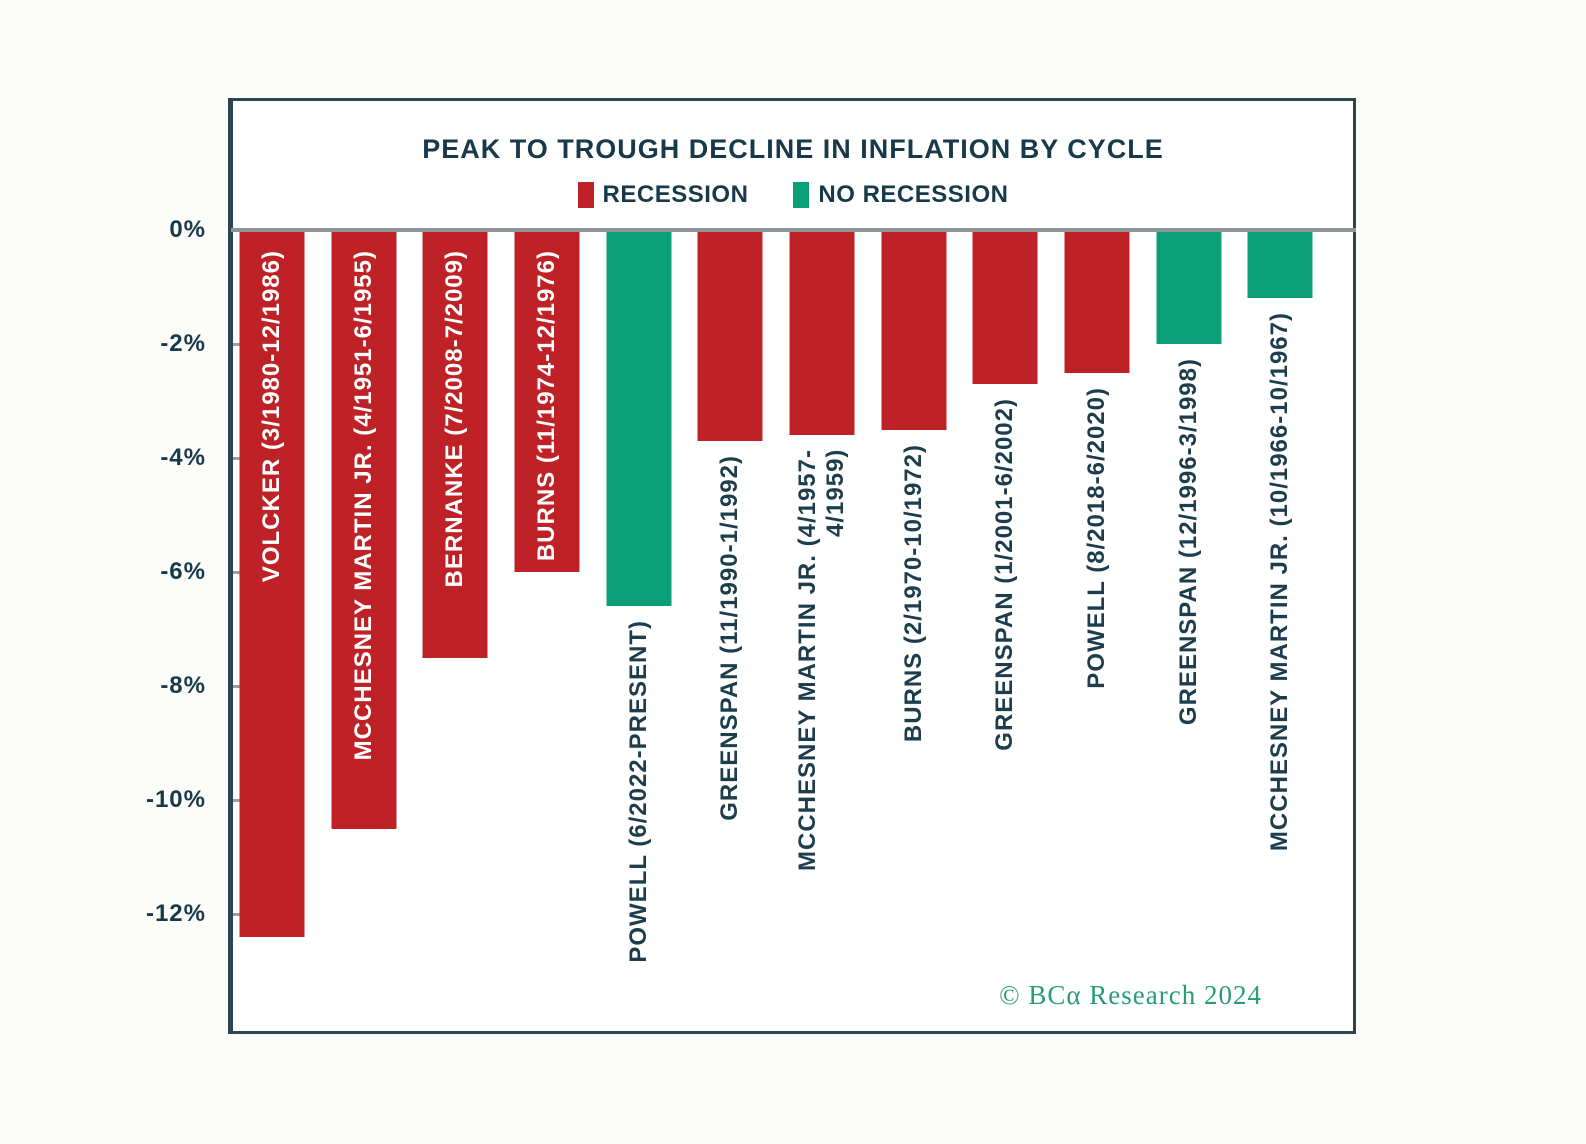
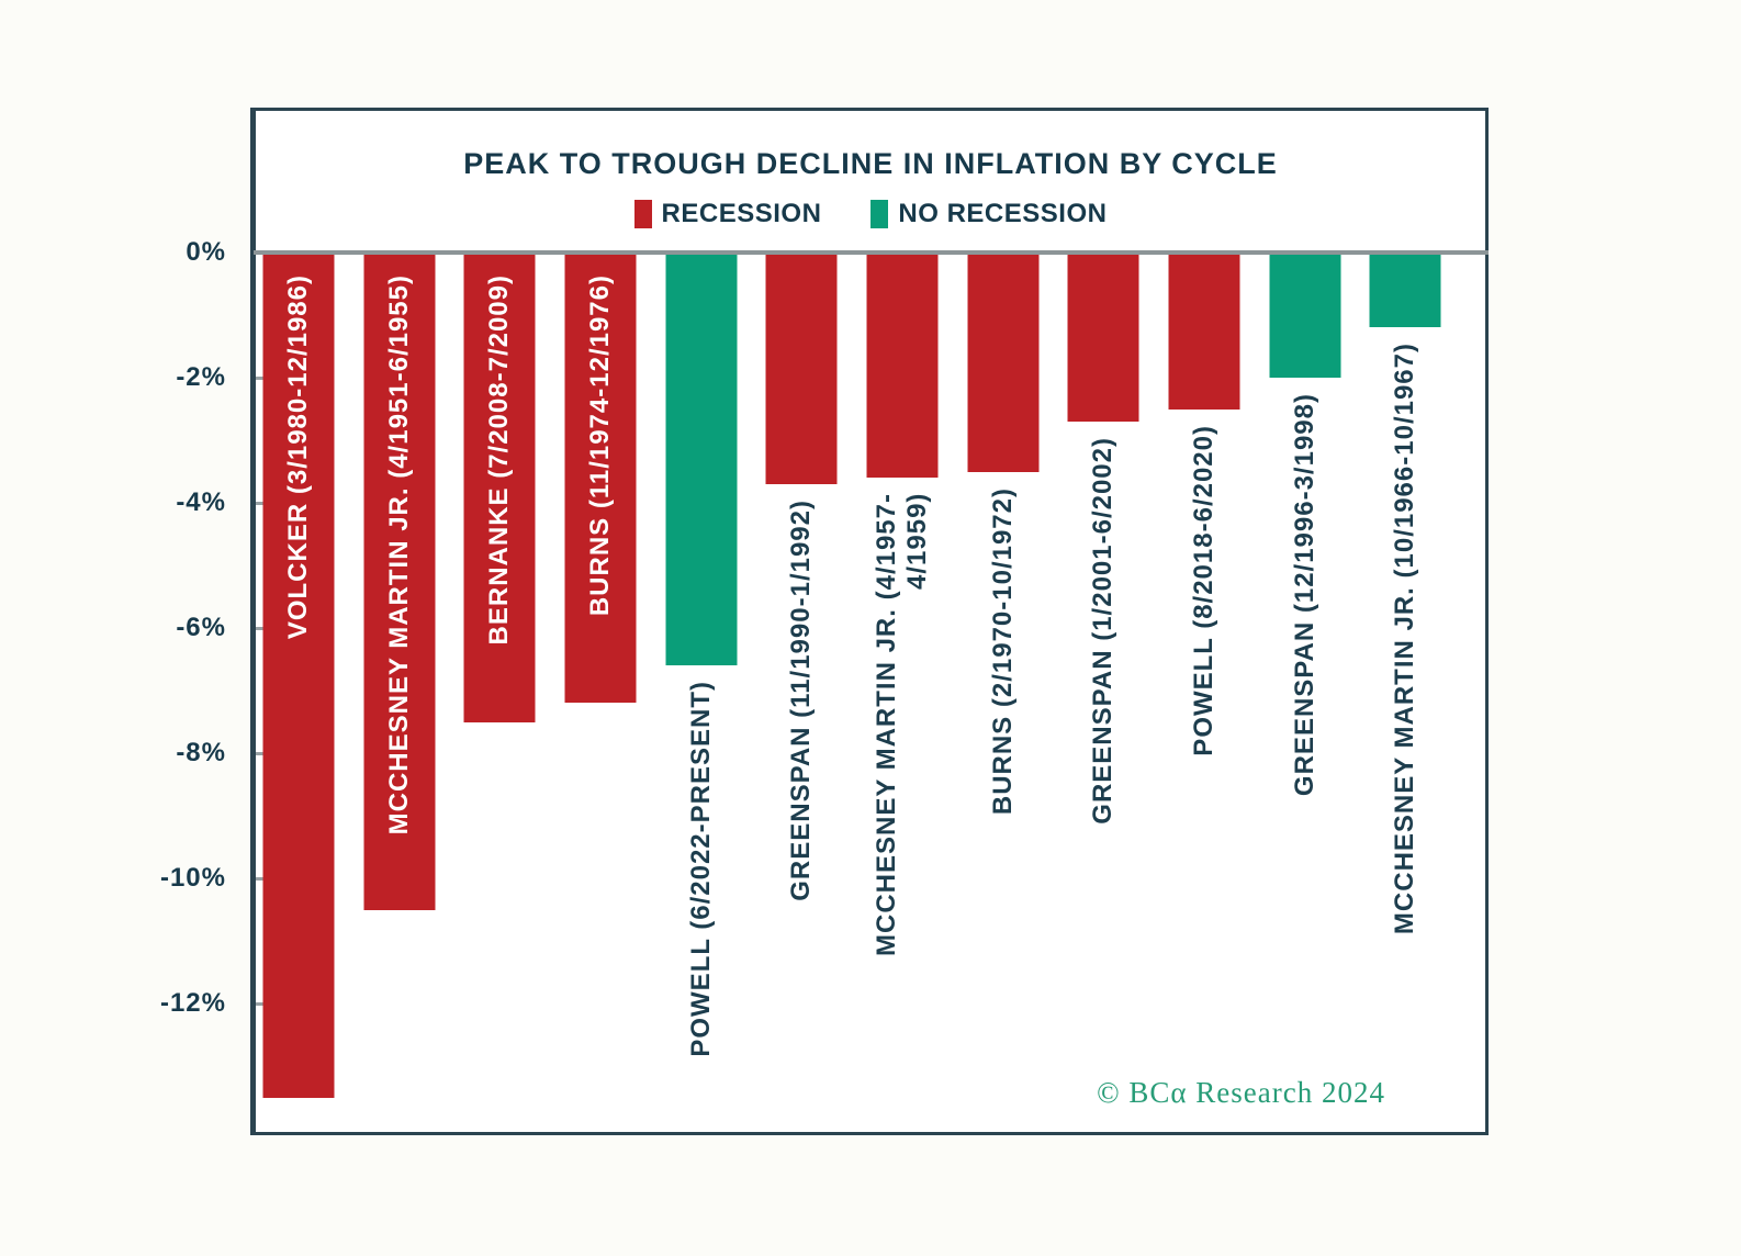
VOLCKER (3/1980-12/1986): -12.4% -> -13.5%
BURNS (11/1974-12/1976): -6.0% -> -7.2%
